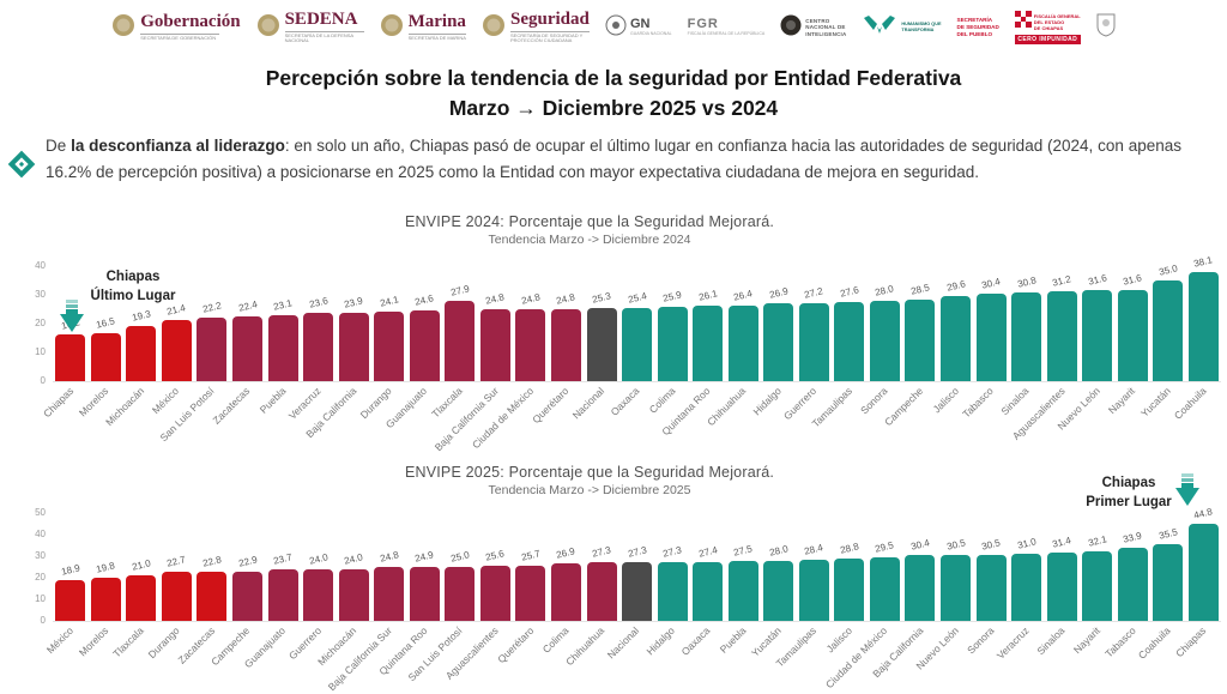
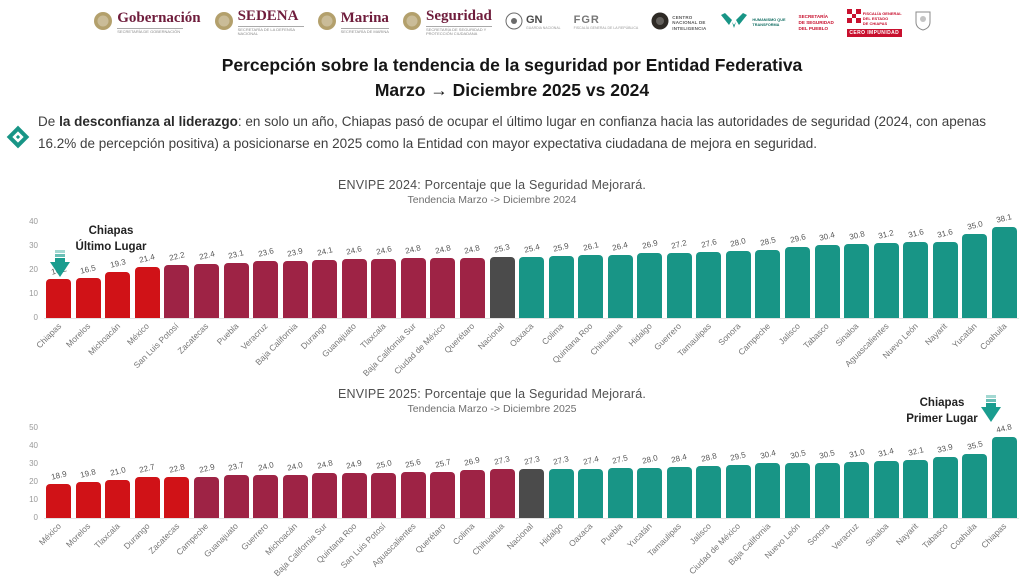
ENVIPE 2024: Porcentaje que la Seguridad Mejorará./Tlaxcala: 27.9 -> 24.6
